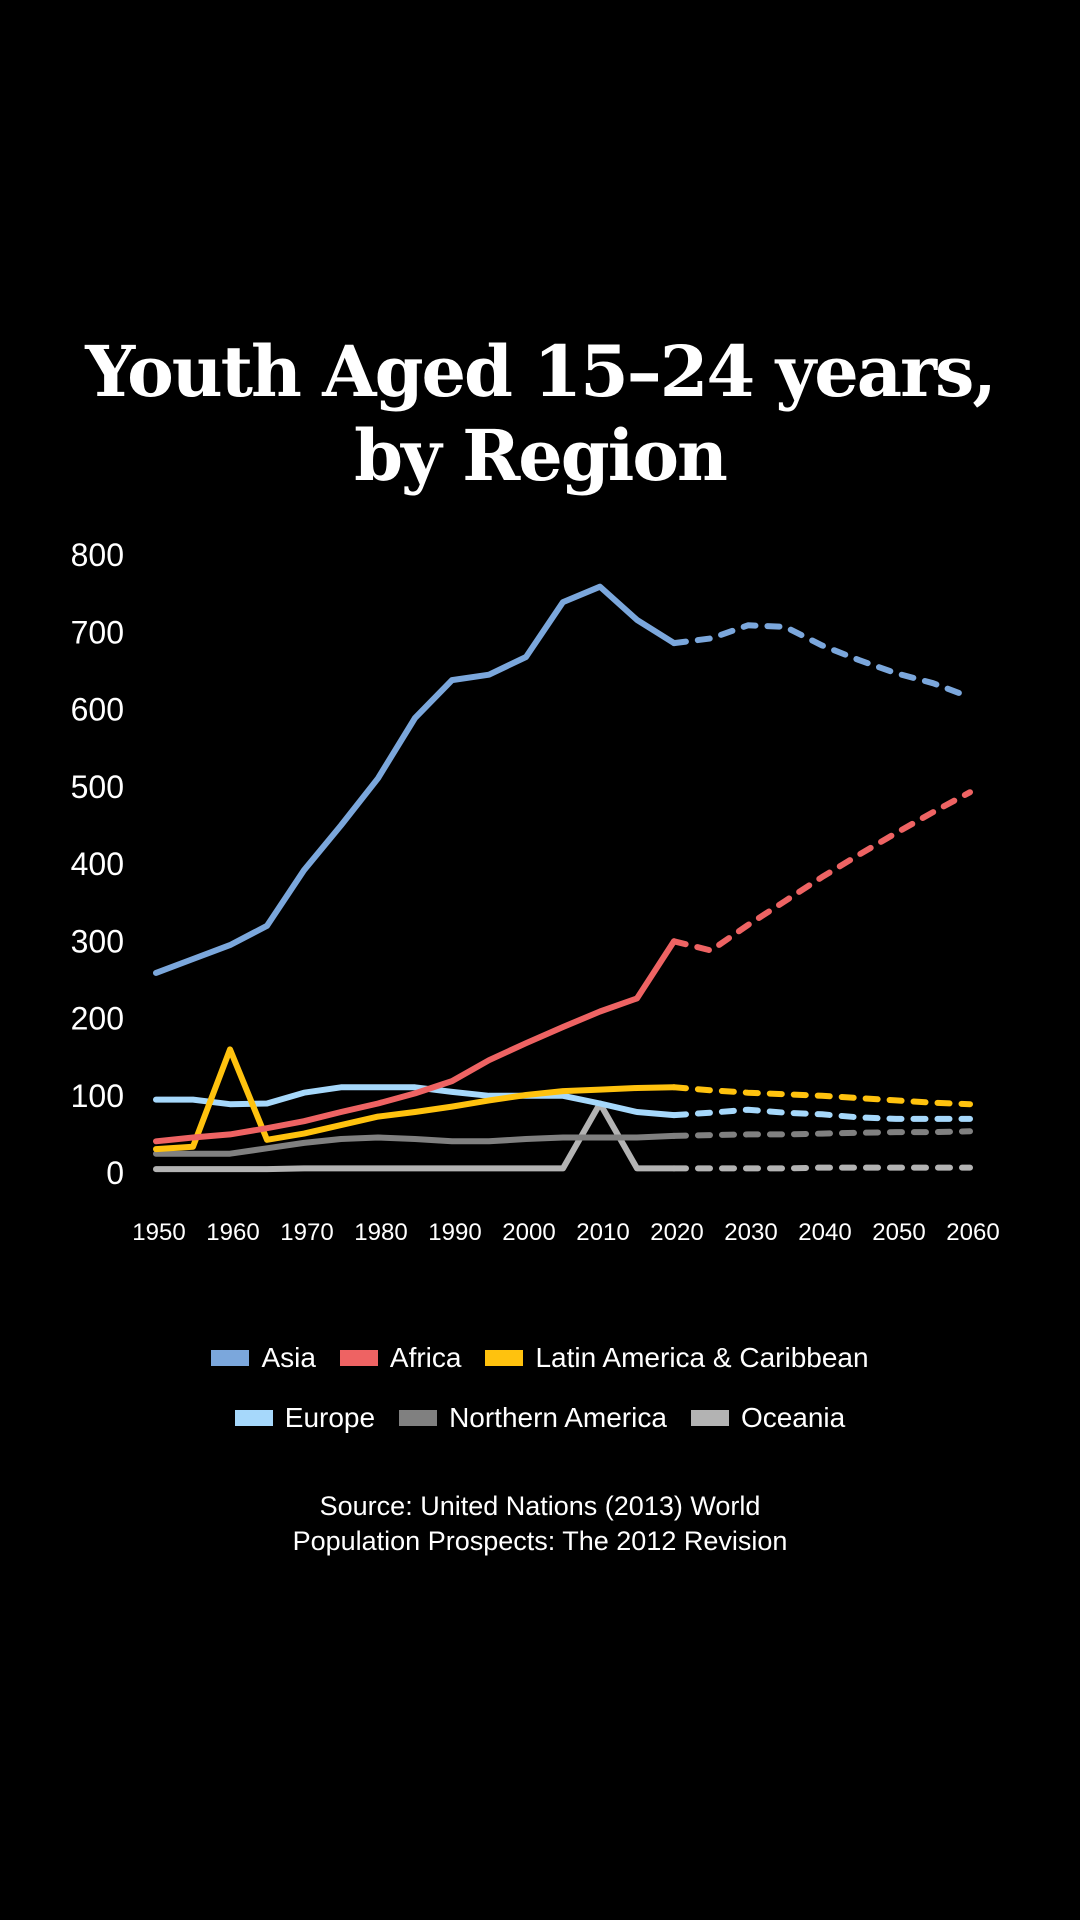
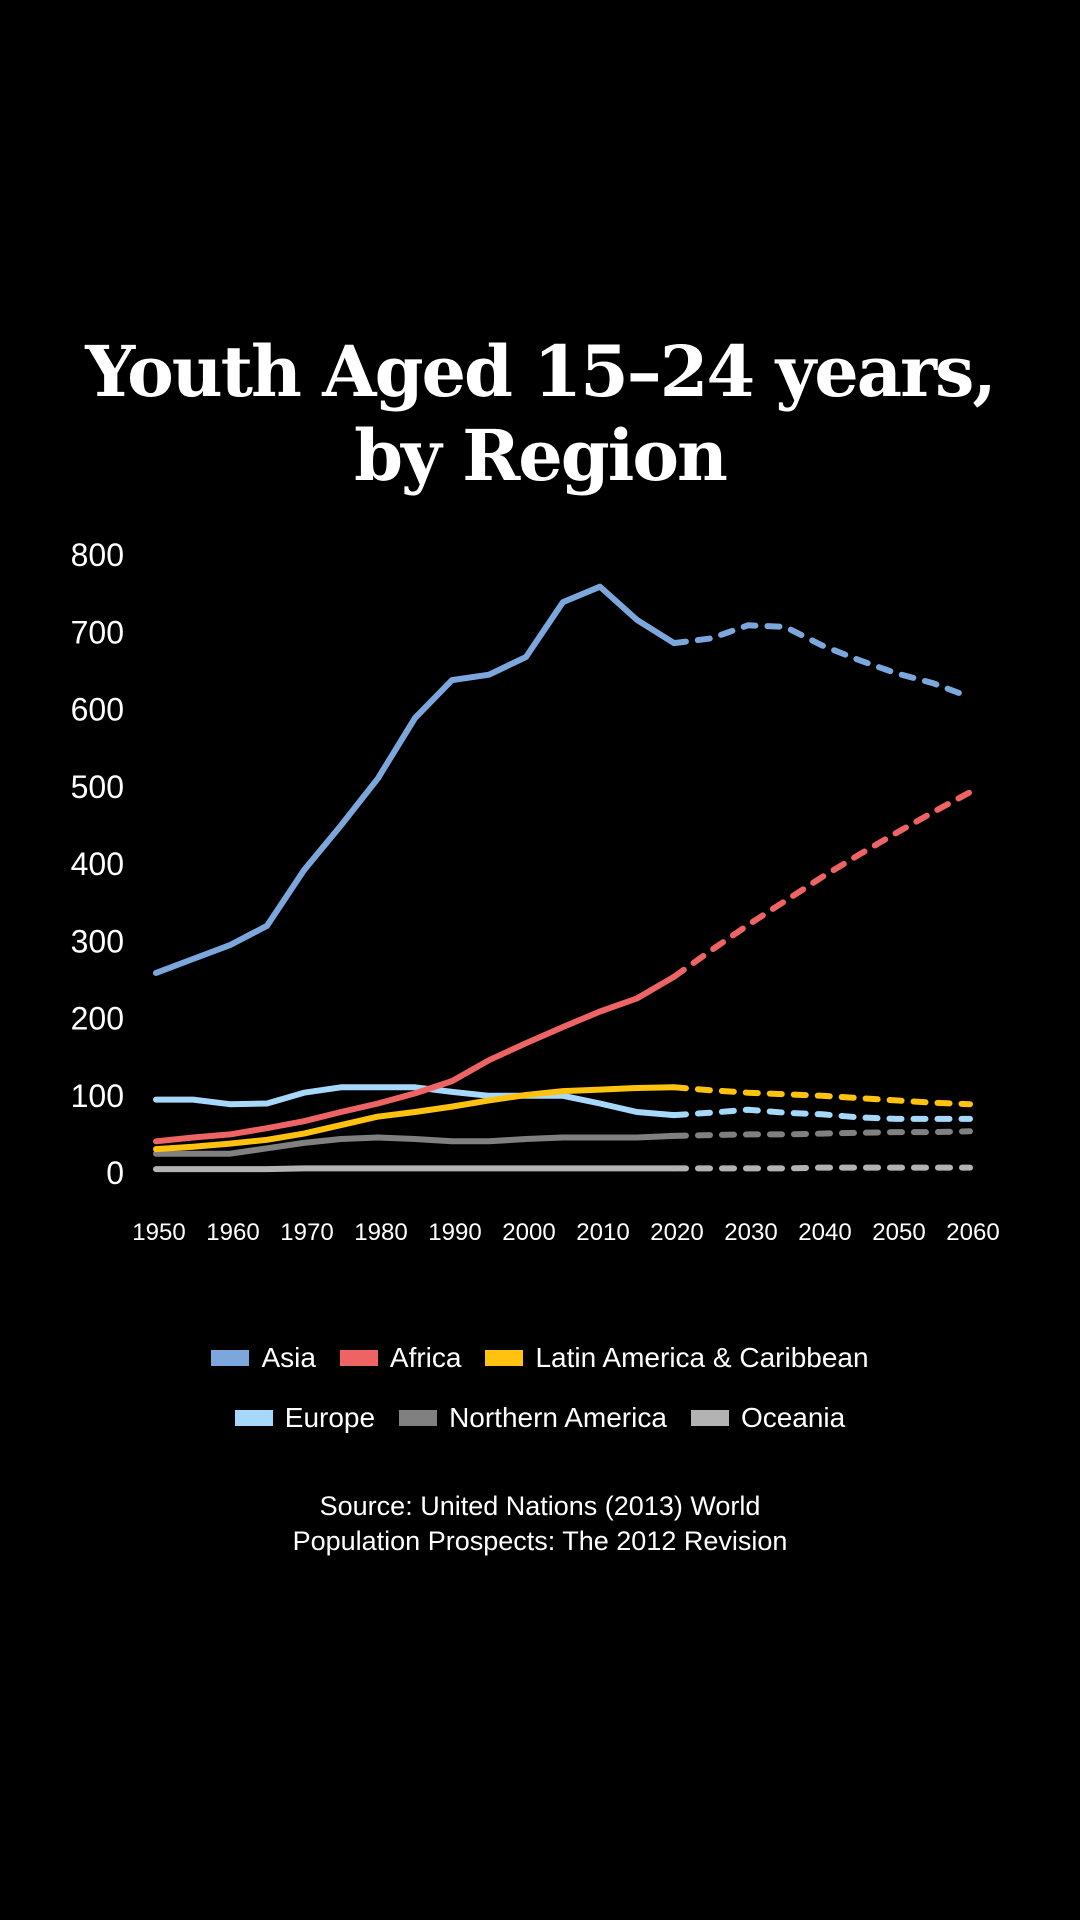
Latin America & Caribbean/1960: 160 -> 40
Oceania/2010: 90 -> 10
Africa/2020: 300 -> 250
